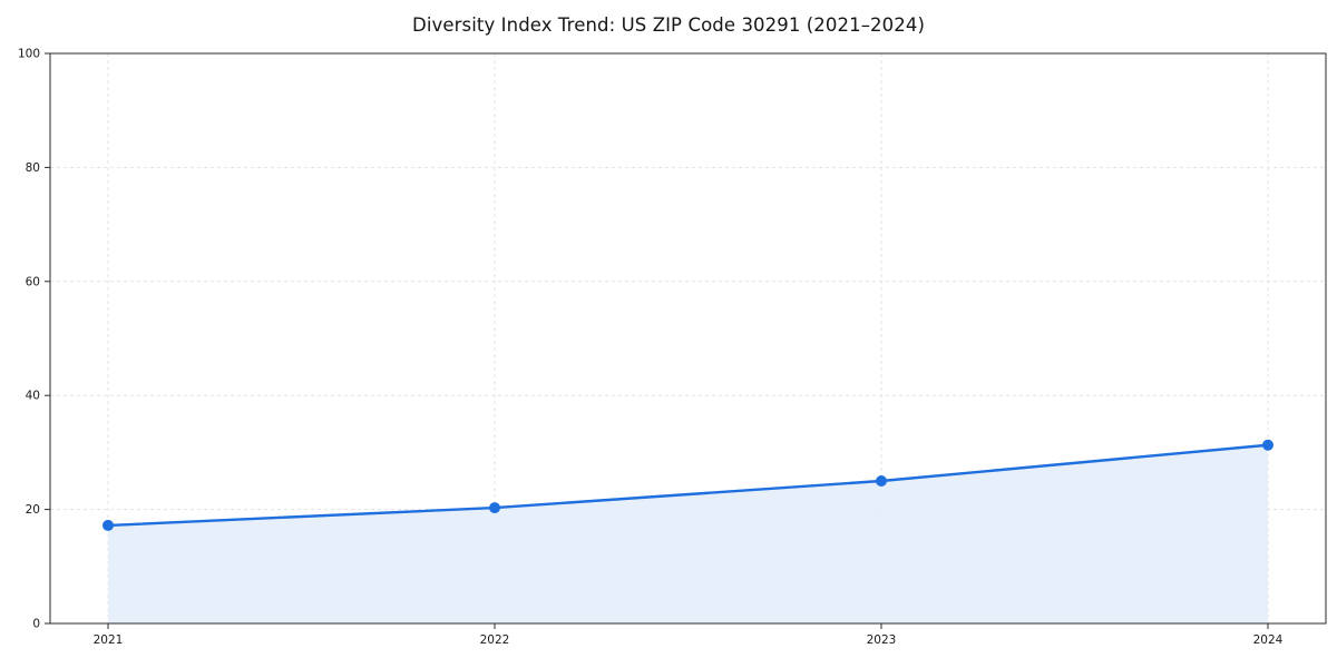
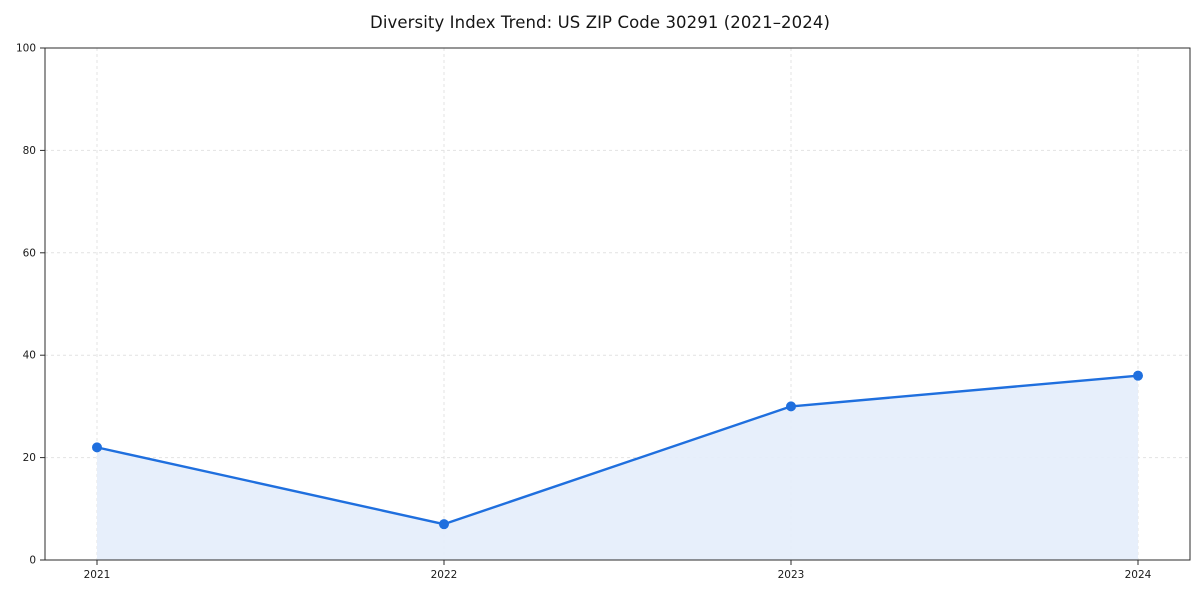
2021: 17 -> 22
2022: 20 -> 7
2023: 25 -> 30
2024: 31 -> 36
